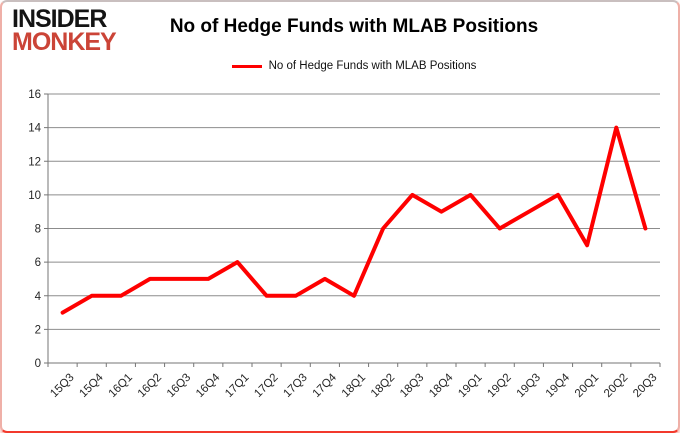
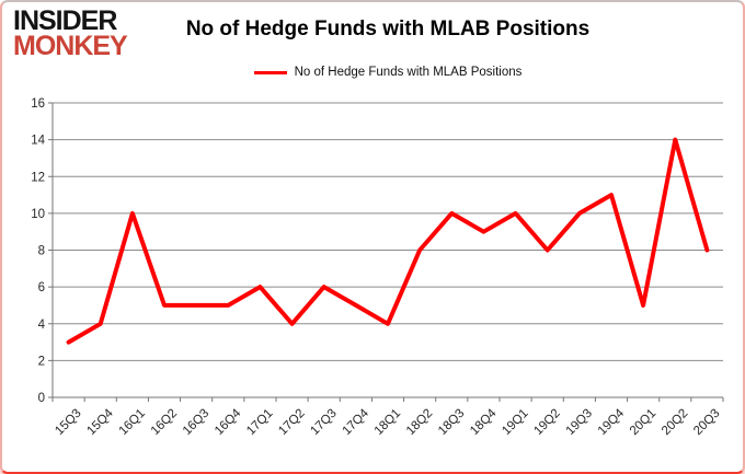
16Q1: 4 -> 10
17Q3: 4 -> 6
19Q3: 9 -> 10
19Q4: 10 -> 11
20Q1: 7 -> 5
